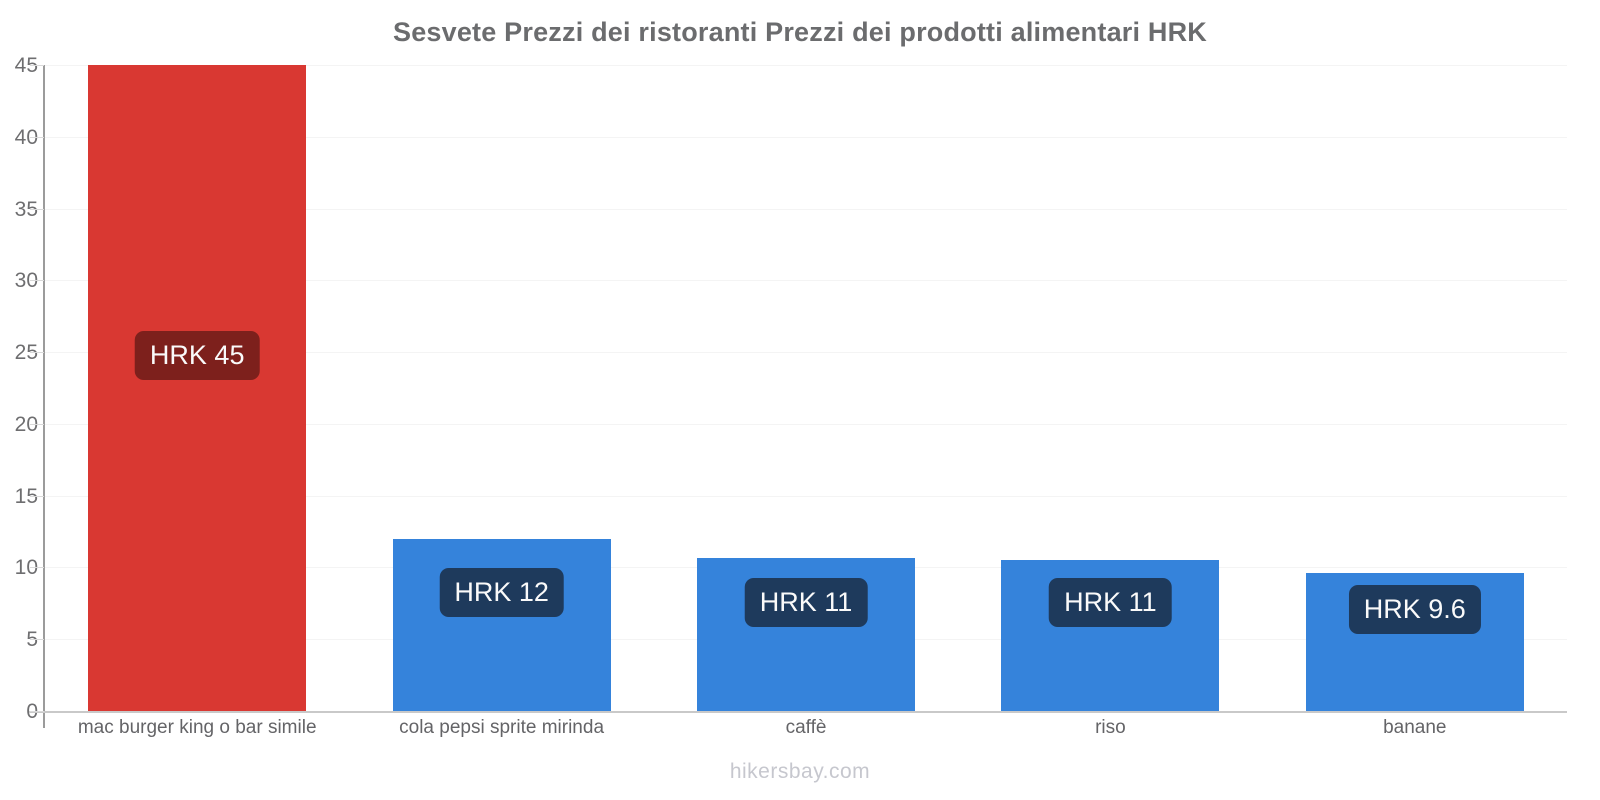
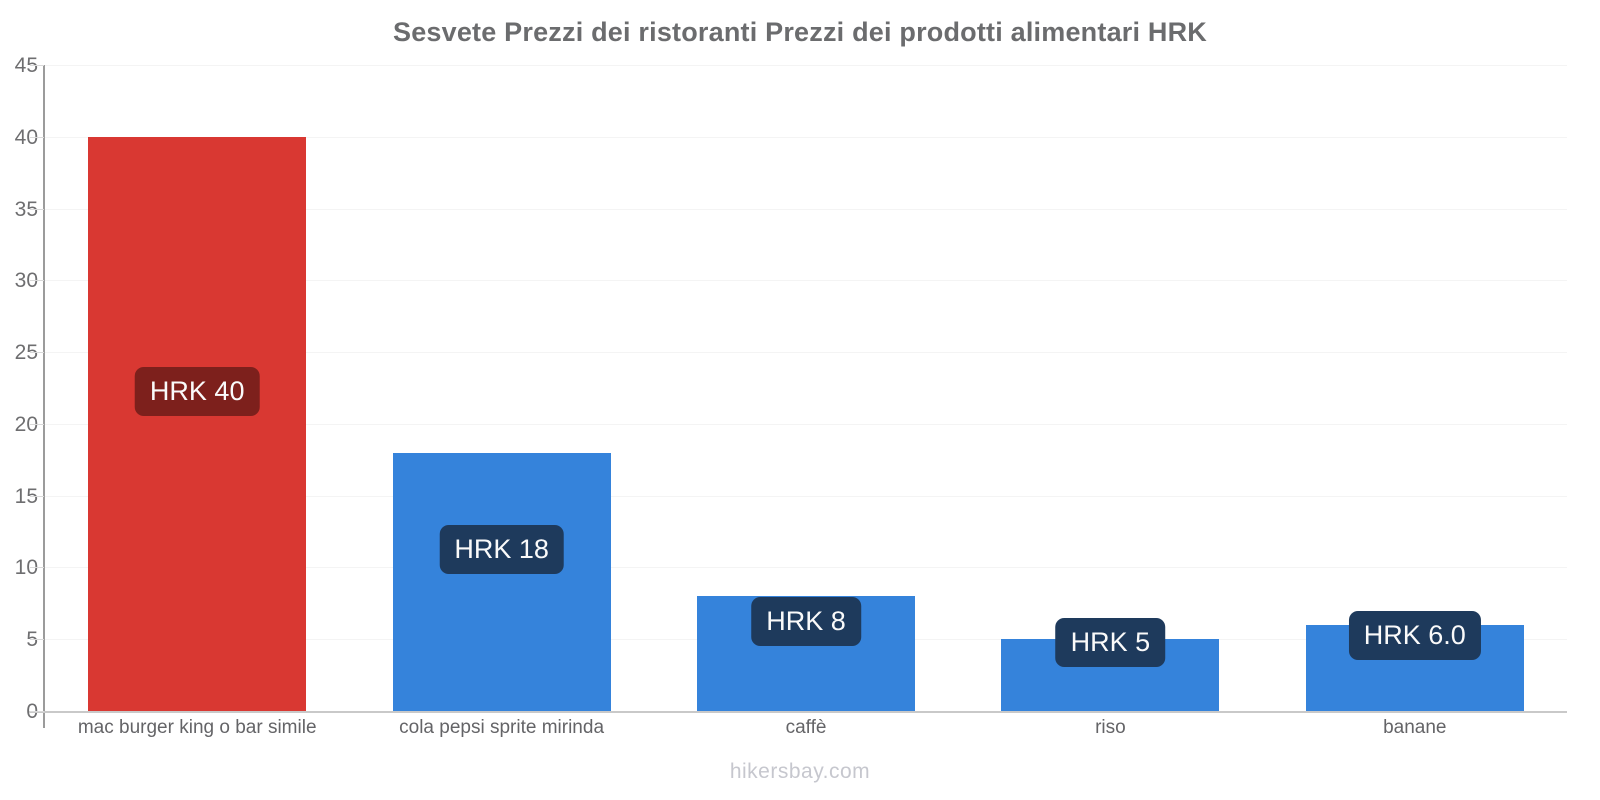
mac burger king o bar simile: 45 -> 40
cola pepsi sprite mirinda: 12 -> 18
caffè: 11 -> 8
riso: 11 -> 5
banane: 9.6 -> 6.0
